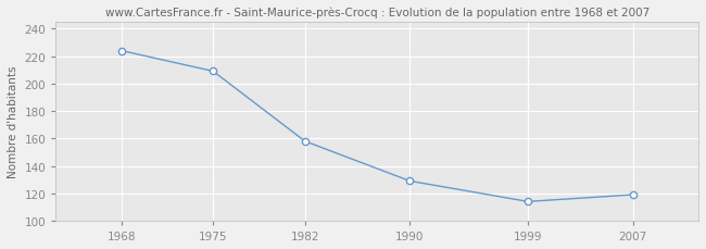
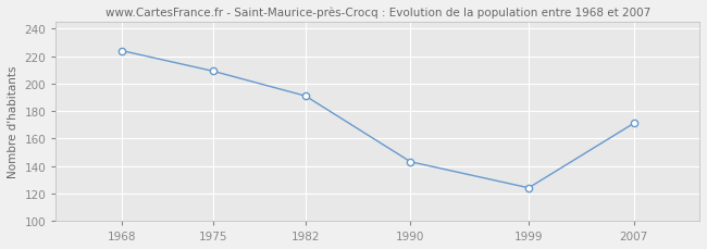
1982: 158 -> 191
1990: 129 -> 143
1999: 114 -> 124
2007: 119 -> 171
